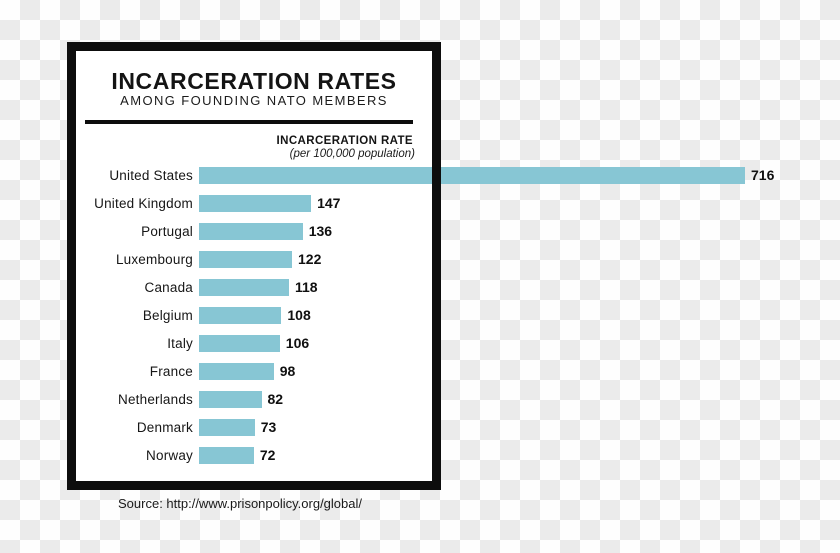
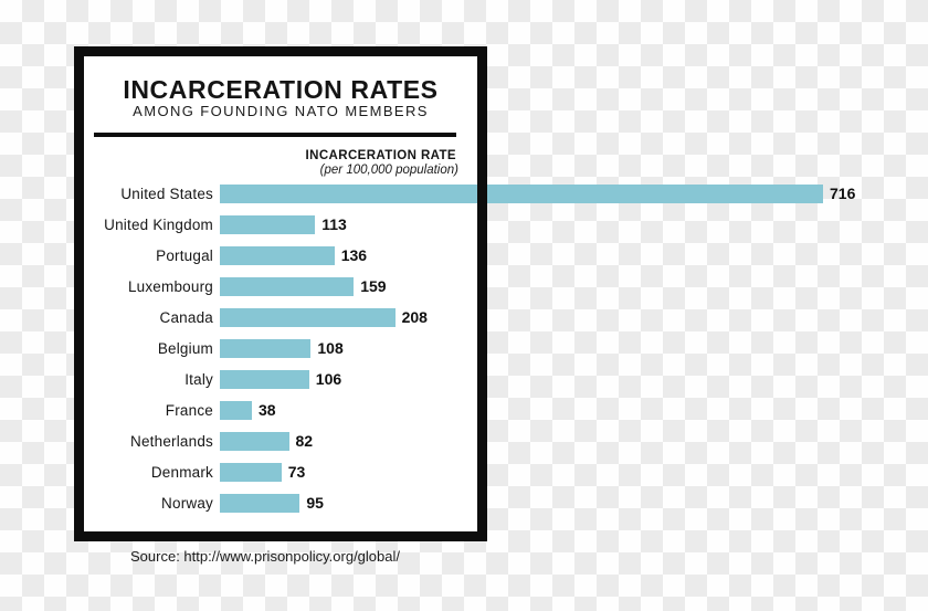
United Kingdom: 147 -> 113
Luxembourg: 122 -> 159
Canada: 118 -> 208
France: 98 -> 38
Norway: 72 -> 95
